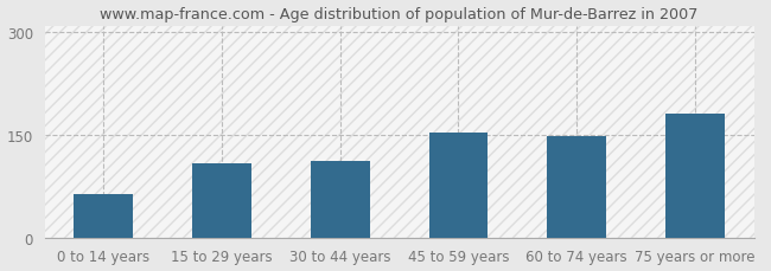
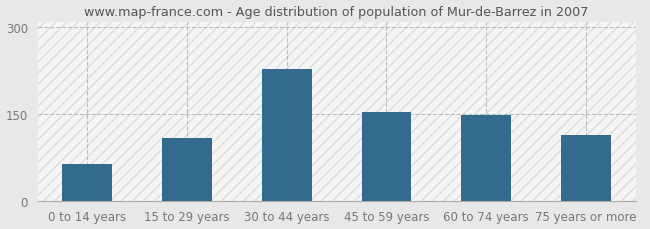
30 to 44 years: 112 -> 228
75 years or more: 182 -> 114
